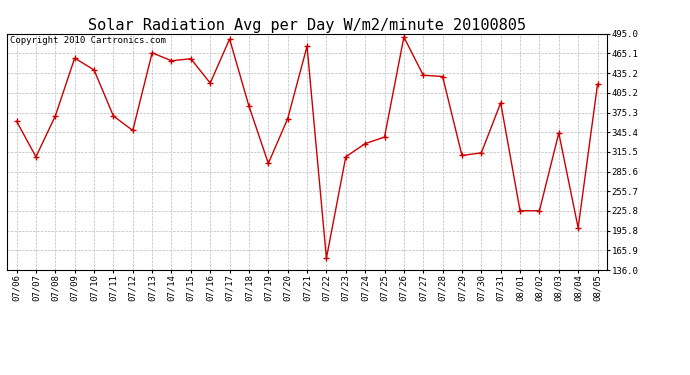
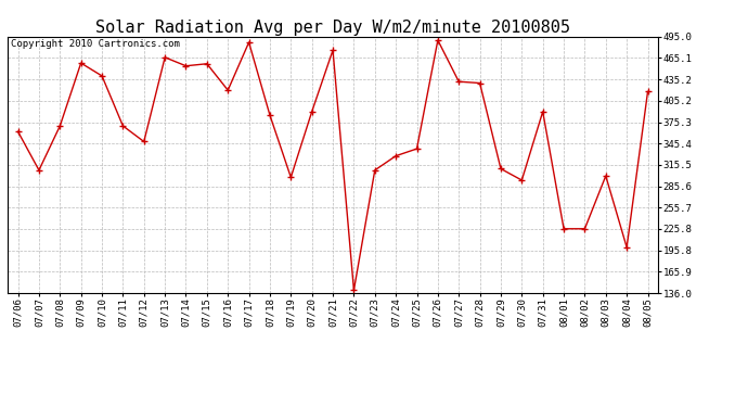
07/20: 366 -> 390
07/22: 154 -> 140
07/30: 314 -> 294
08/03: 344 -> 300
